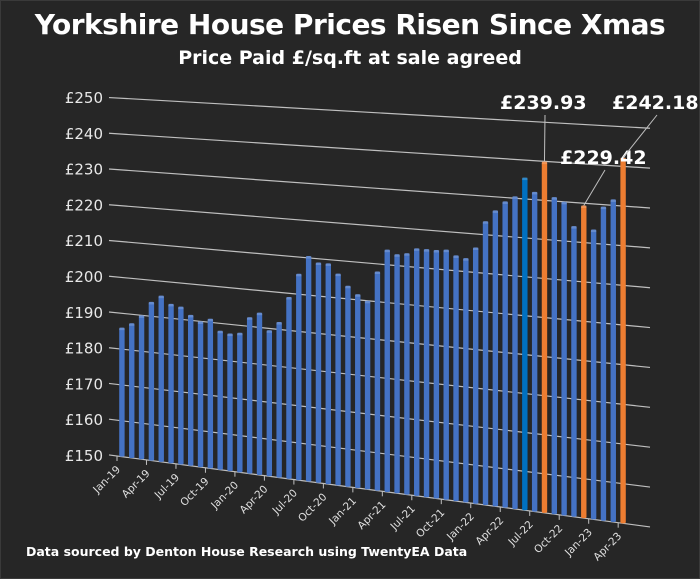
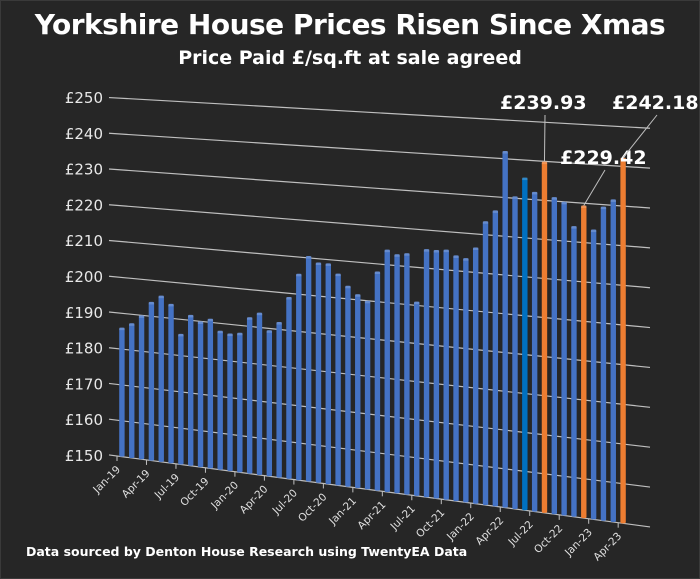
Jul-19: £194 -> £186
Jul-21: £215 -> £201
Apr-22: £229 -> £242
